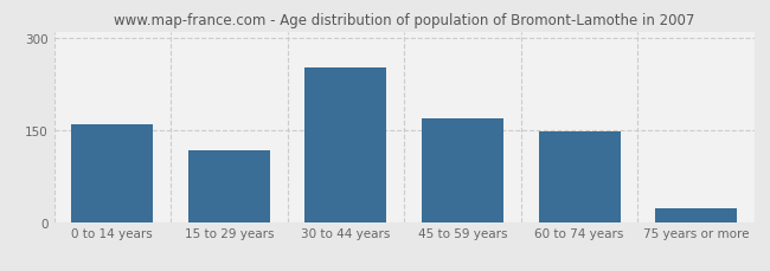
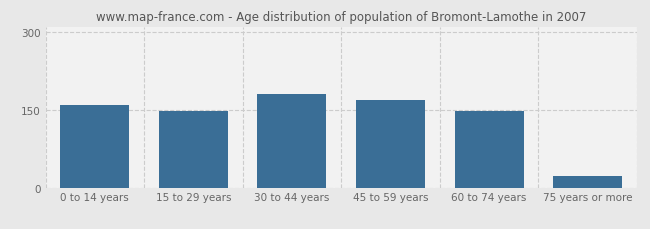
15 to 29 years: 116 -> 147
30 to 44 years: 252 -> 181
